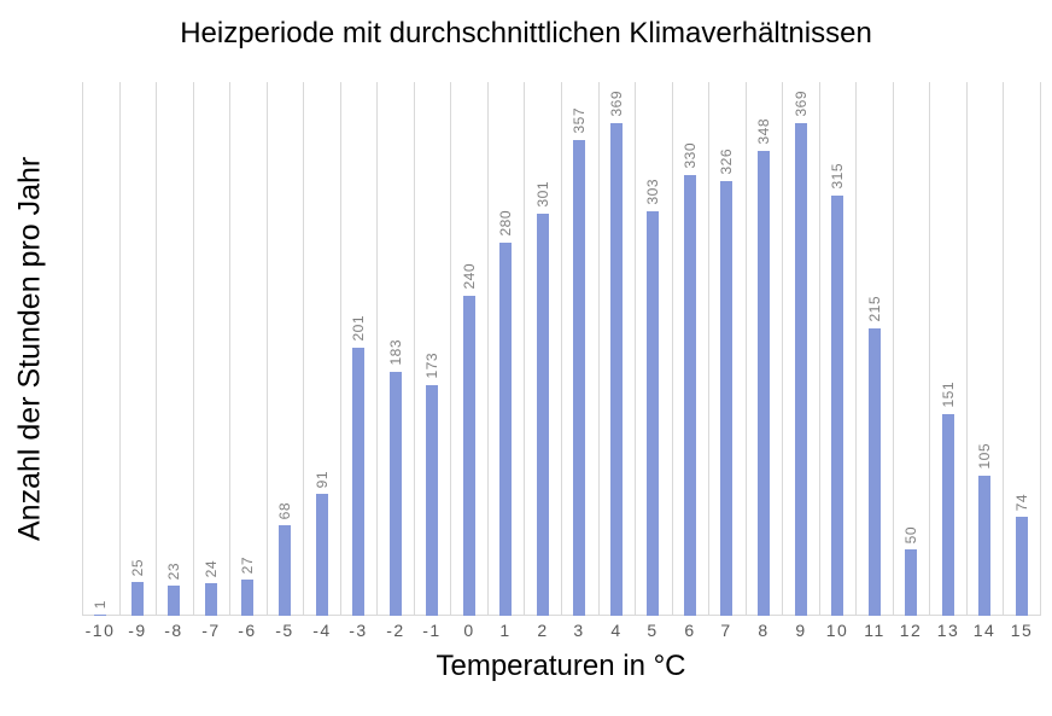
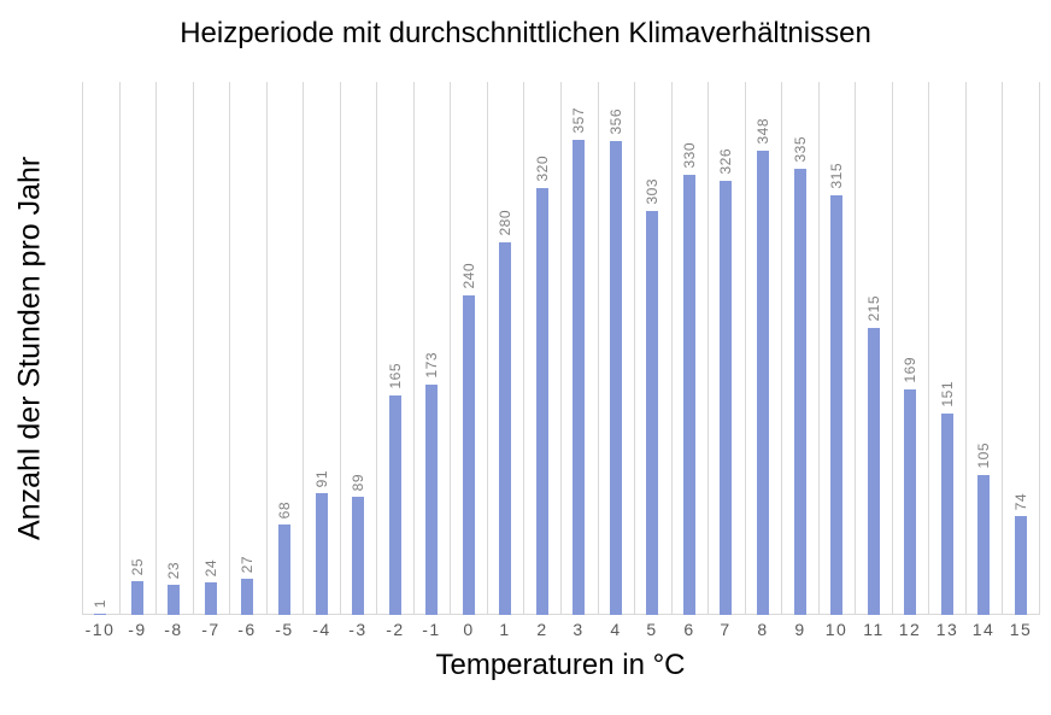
-3: 201 -> 89
-2: 183 -> 165
2: 301 -> 320
4: 369 -> 356
9: 369 -> 335
12: 50 -> 169
